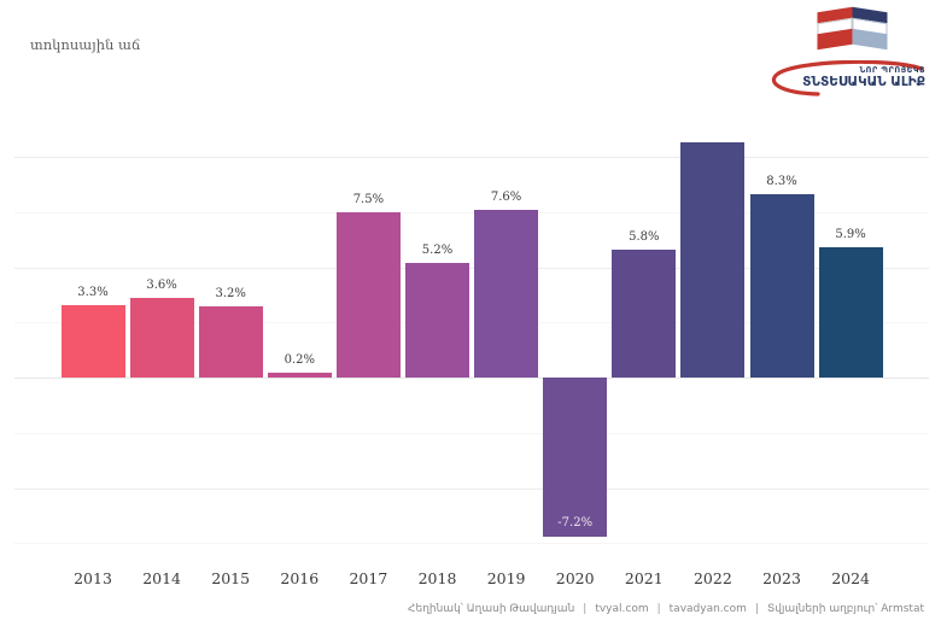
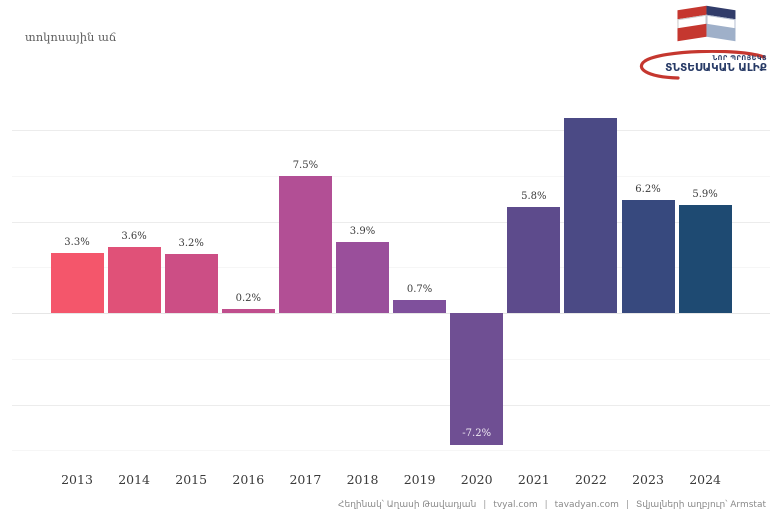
2018: 5.2% -> 3.9%
2019: 7.6% -> 0.7%
2023: 8.3% -> 6.2%
